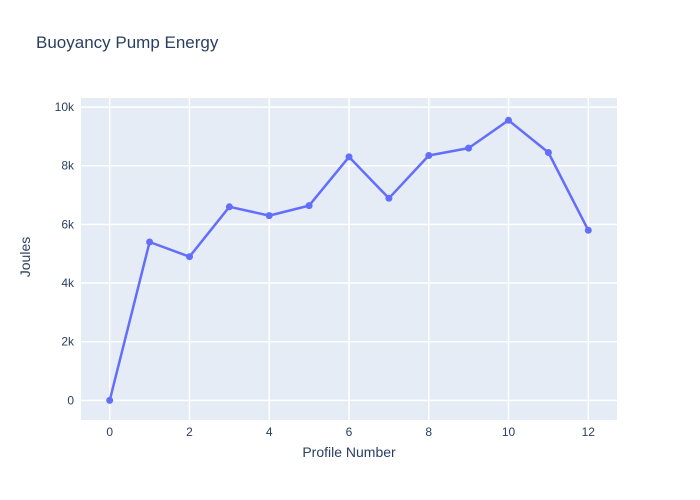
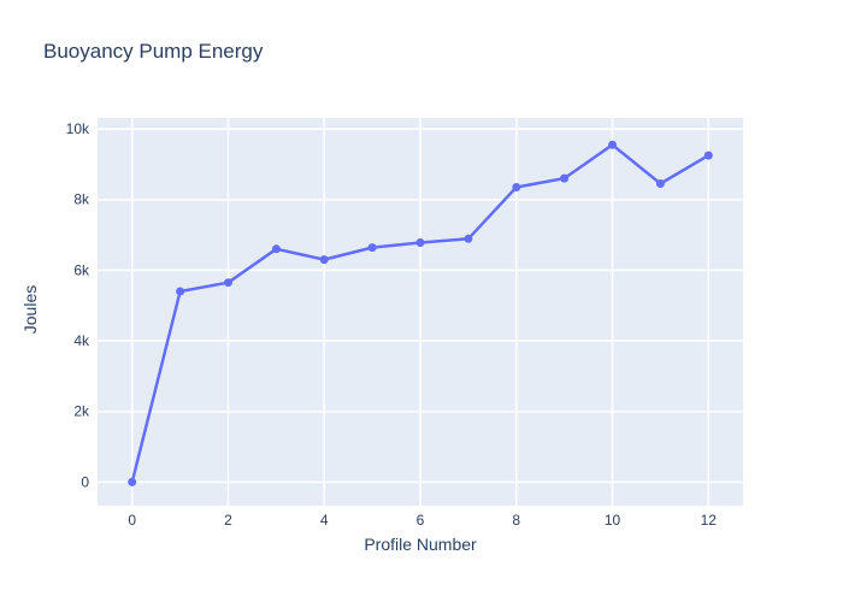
2: 4.9k -> 5.6k
6: 8.3k -> 6.8k
12: 5.8k -> 9.2k
